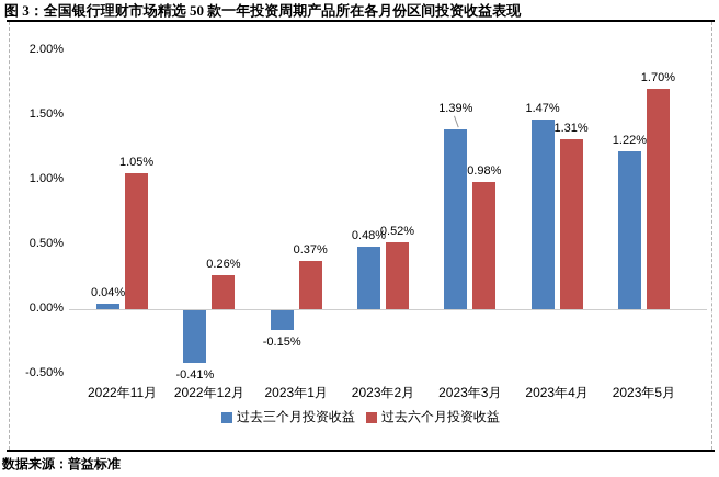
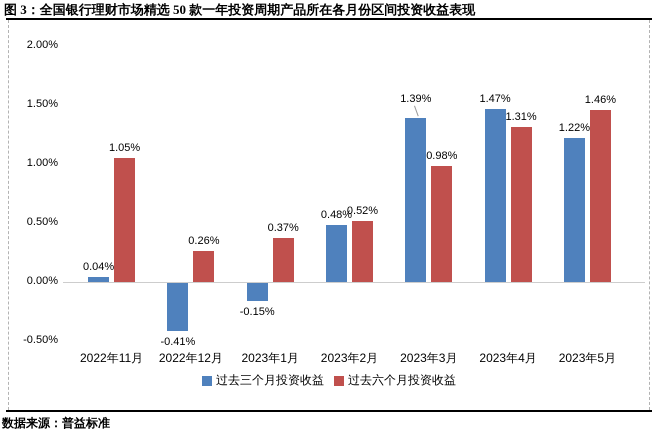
过去六个月投资收益/2023年5月: 1.70% -> 1.46%
